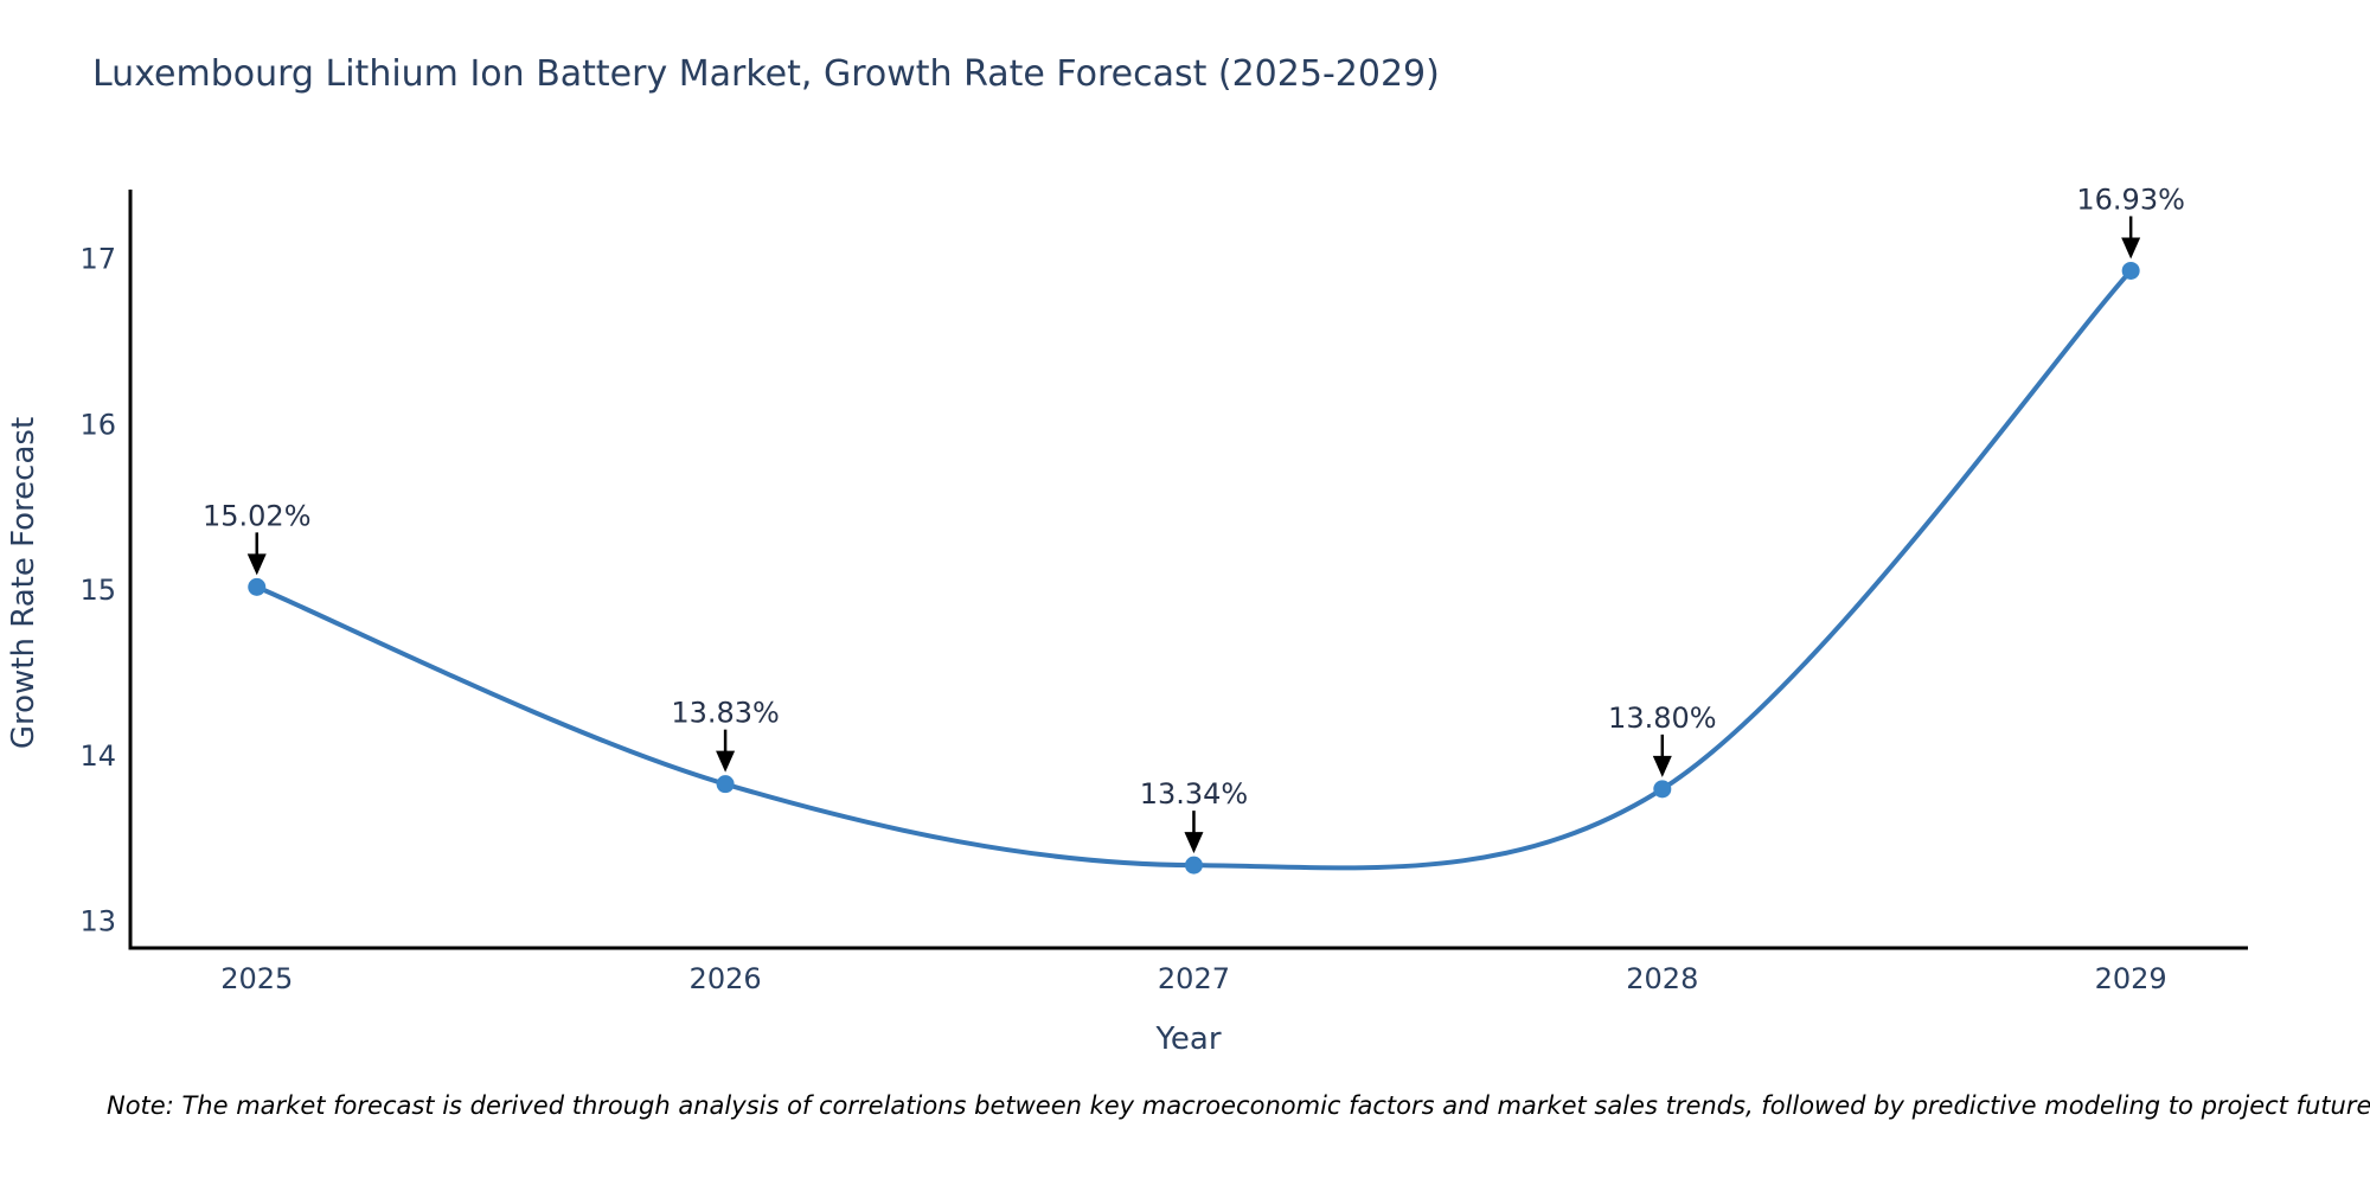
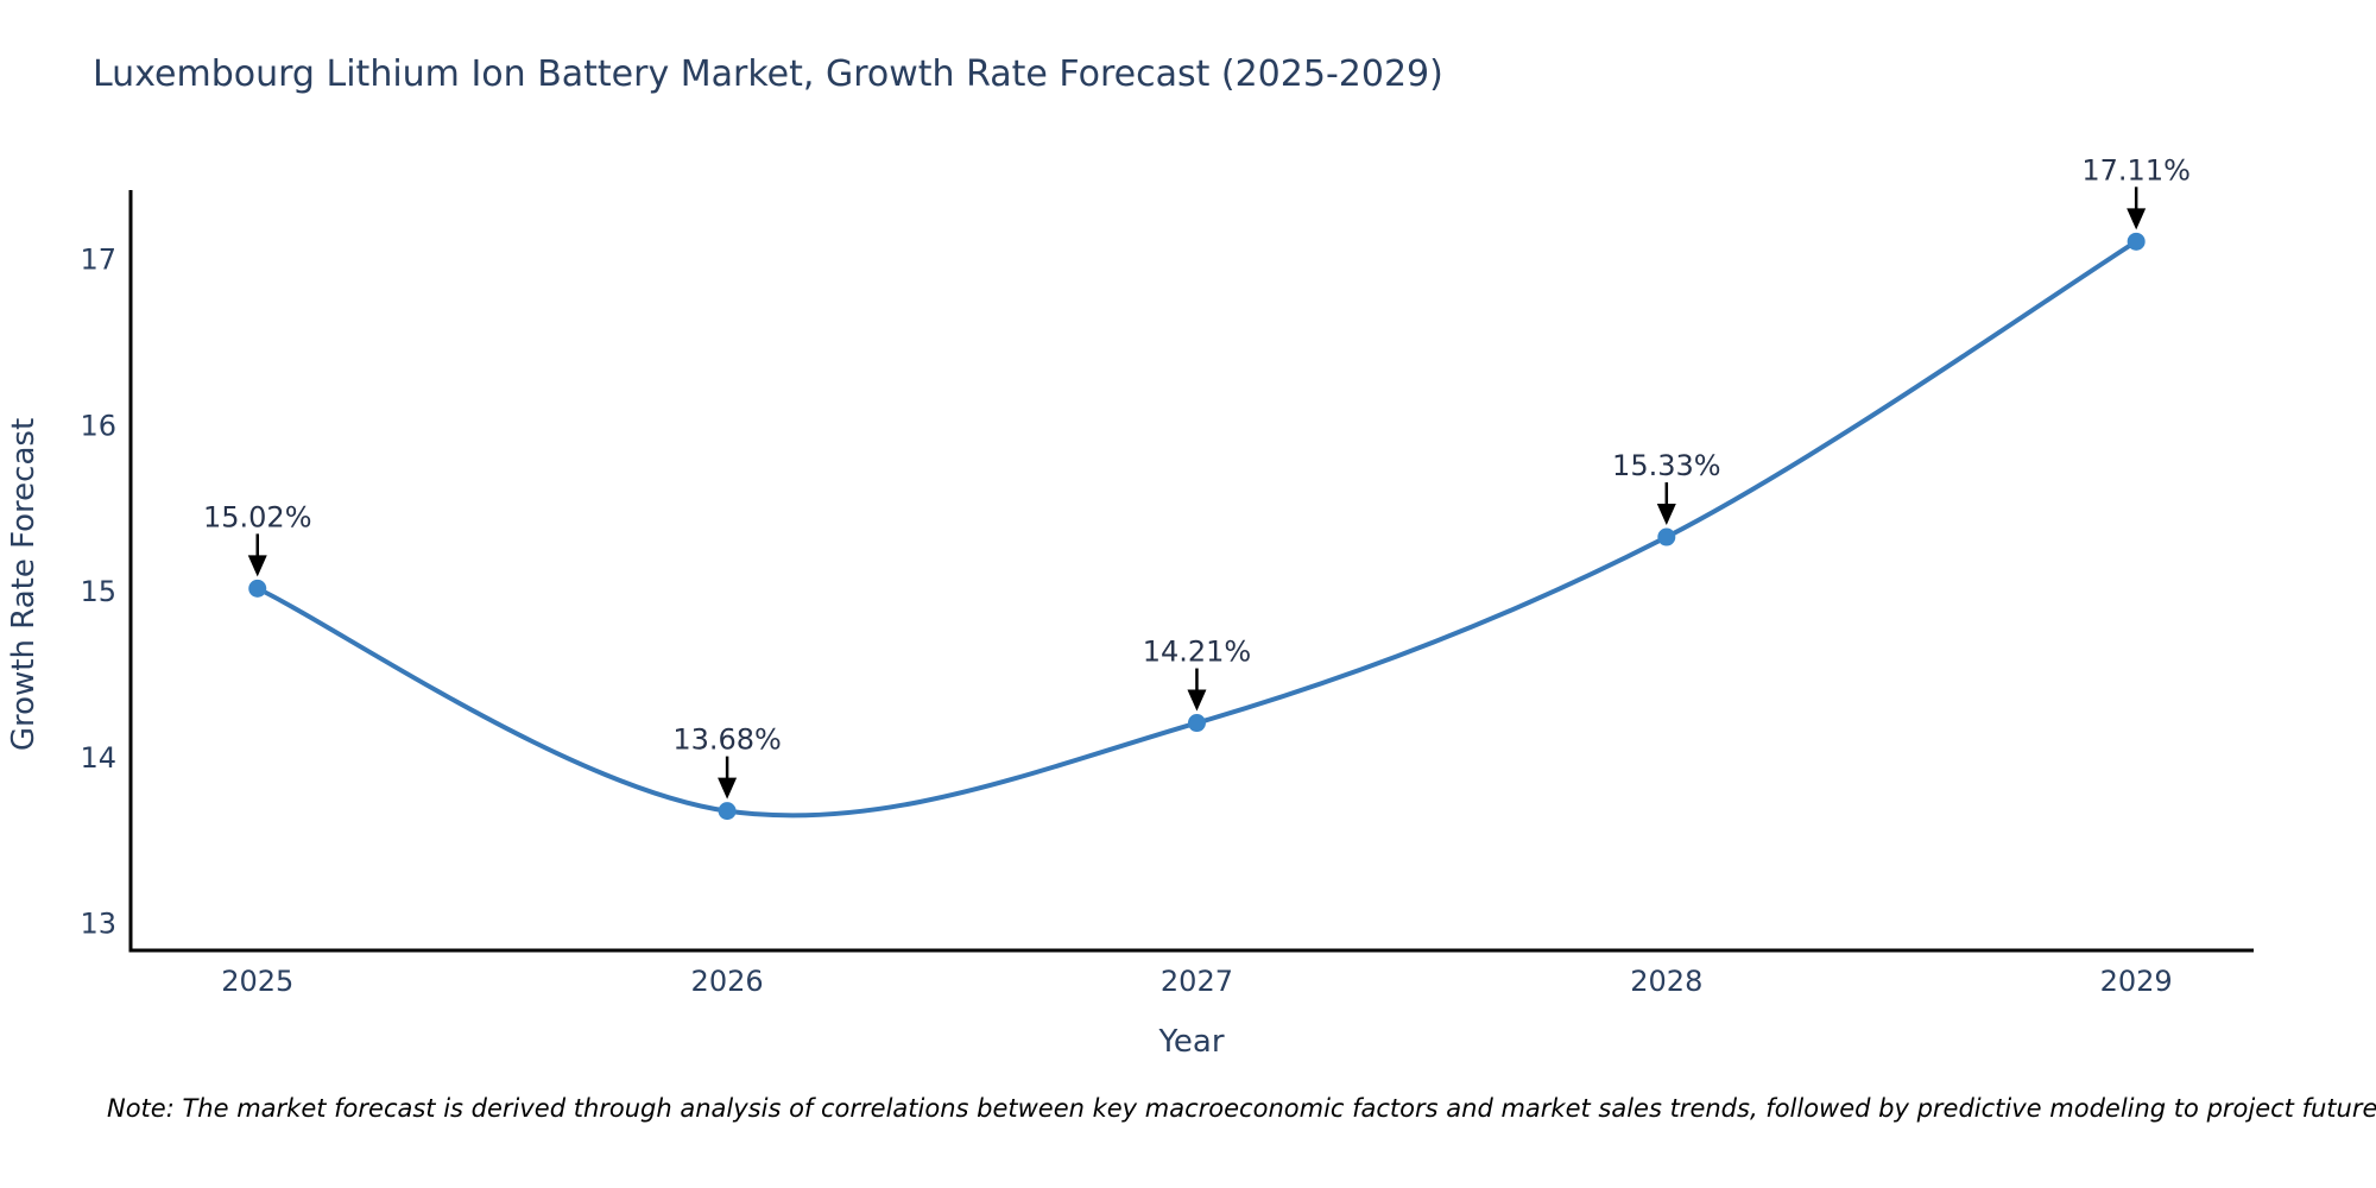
2026: 13.83% -> 13.68%
2027: 13.34% -> 14.21%
2028: 13.80% -> 15.33%
2029: 16.93% -> 17.11%
